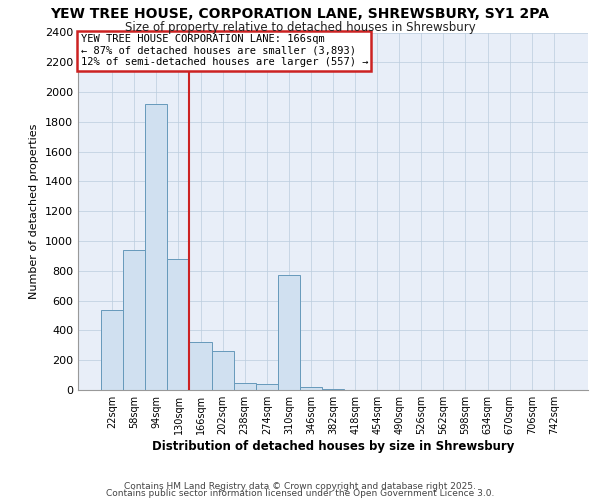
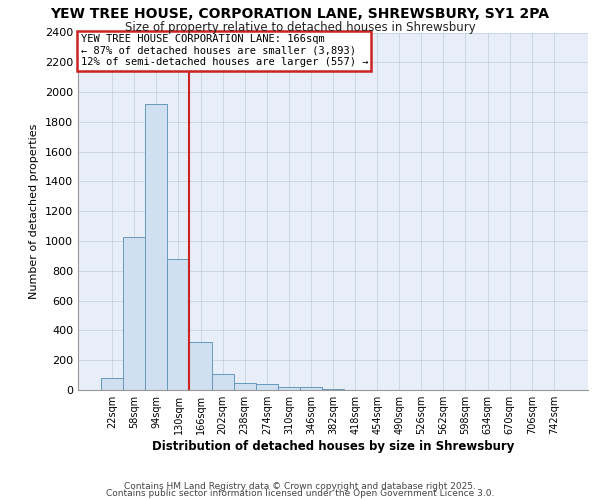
22sqm: 540 -> 80
58sqm: 940 -> 1030
202sqm: 260 -> 110
310sqm: 770 -> 20
